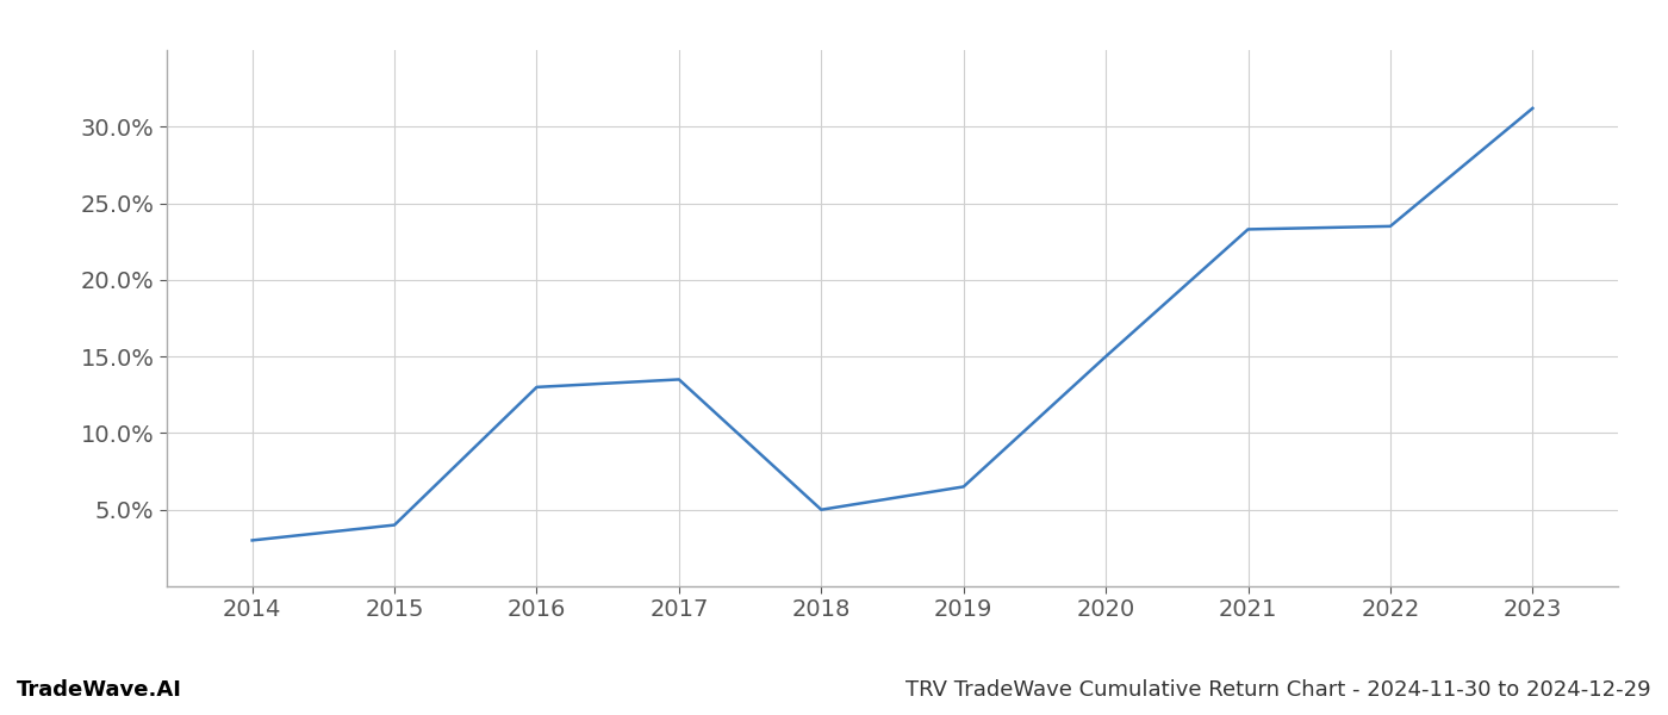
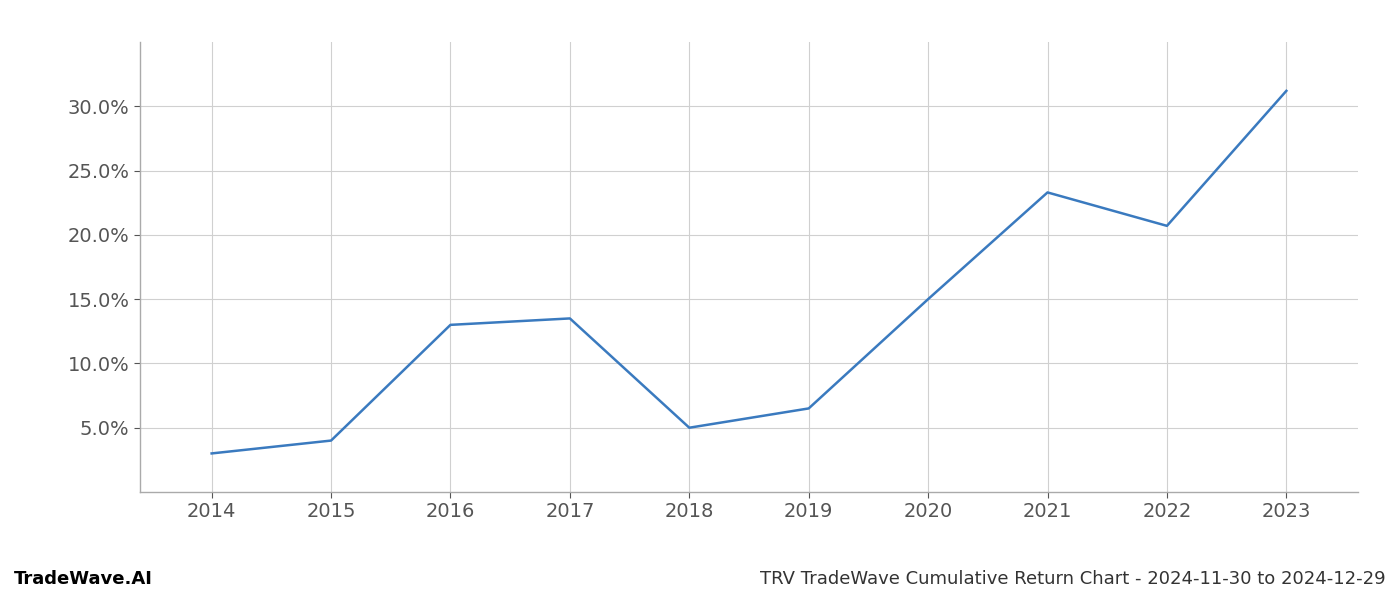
2022: 23.5% -> 20.7%
